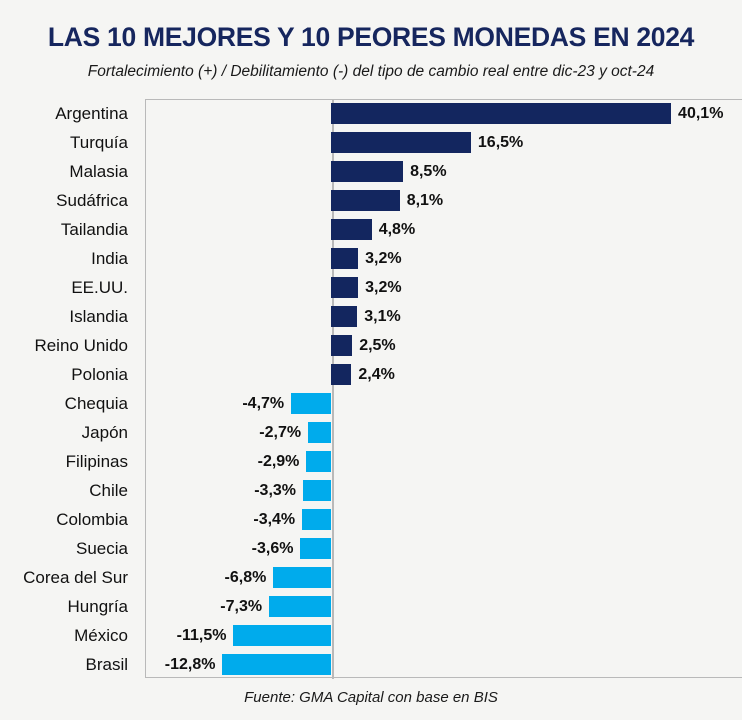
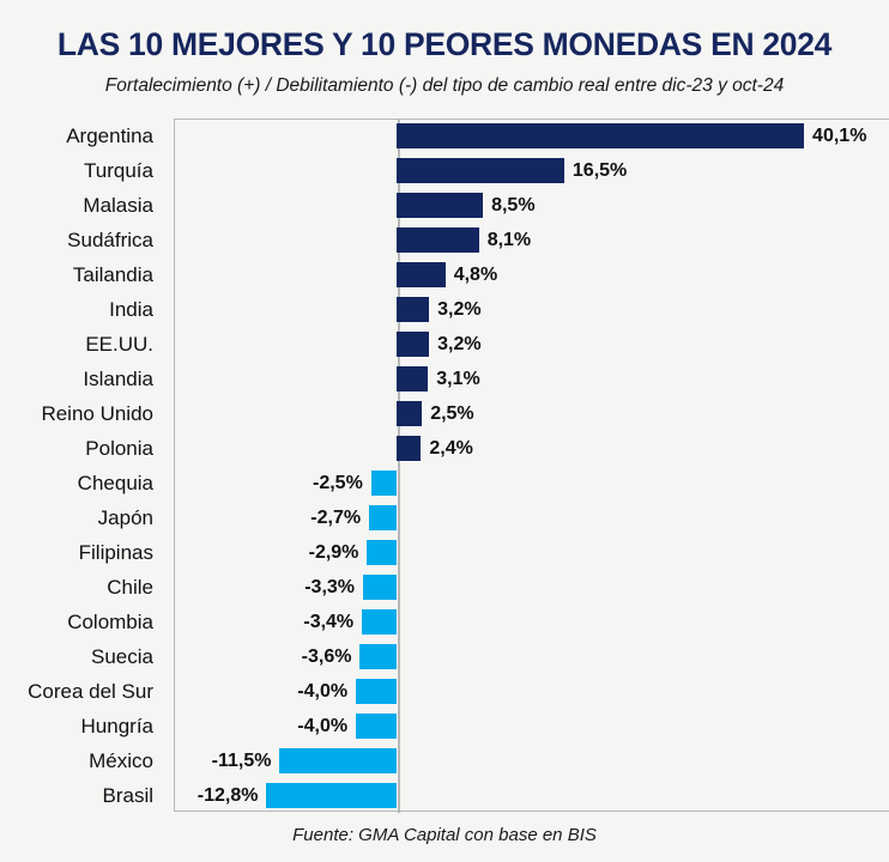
Chequia: -4,7% -> -2,5%
Corea del Sur: -6,8% -> -4,0%
Hungría: -7,3% -> -4,0%
